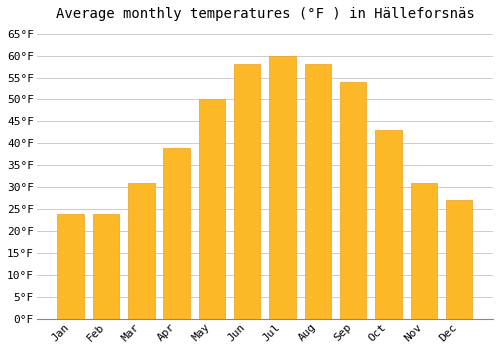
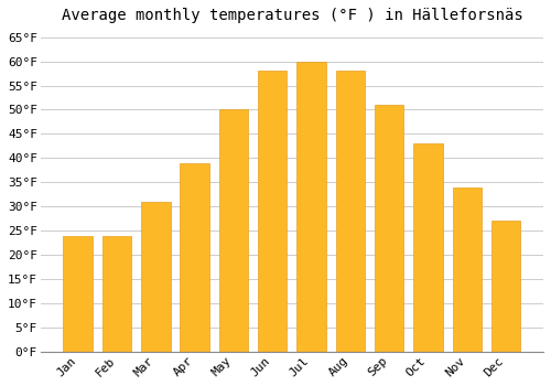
Sep: 54°F -> 51°F
Nov: 31°F -> 34°F
